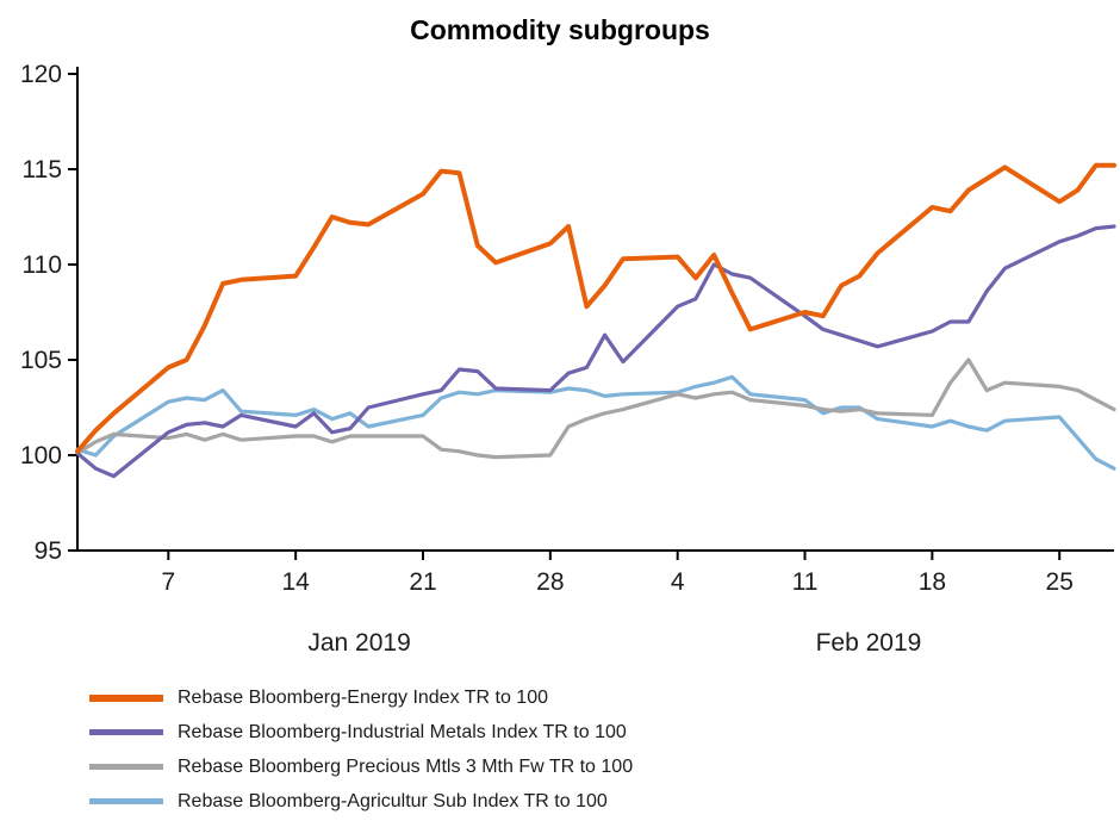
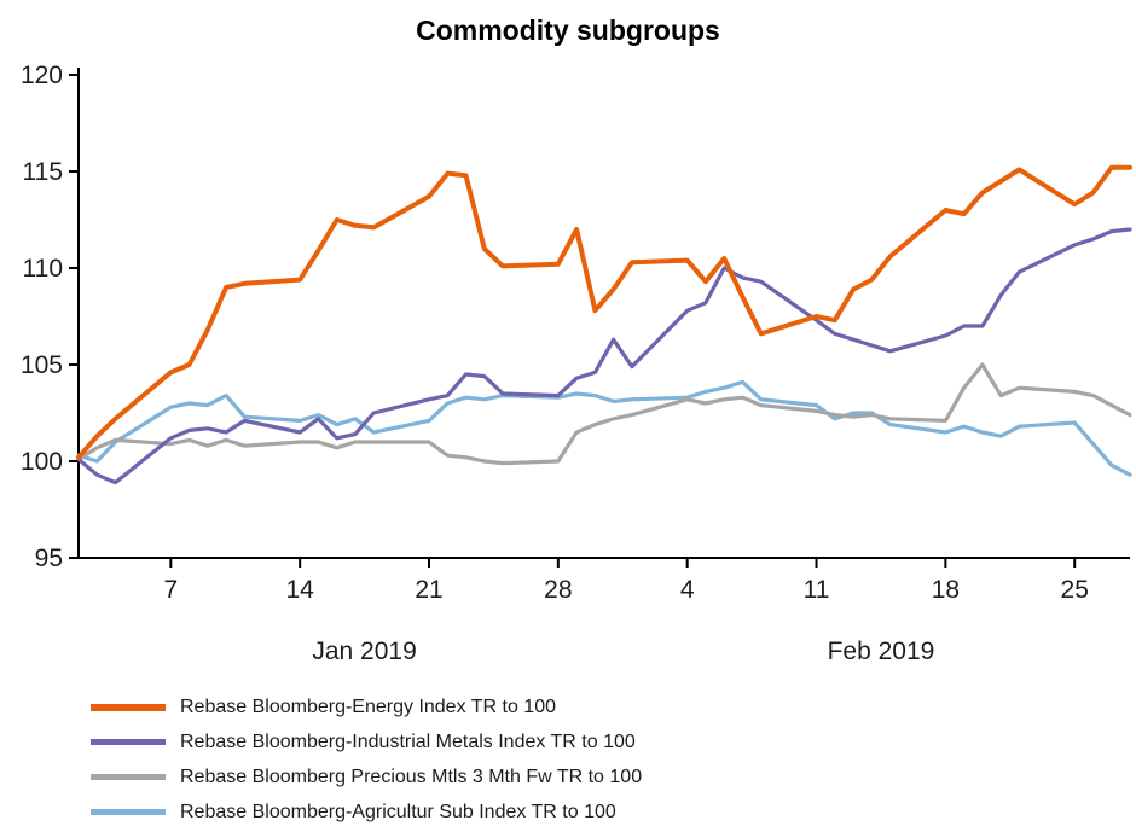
Rebase Bloomberg-Energy Index TR to 100/28: 111.1 -> 110.2
